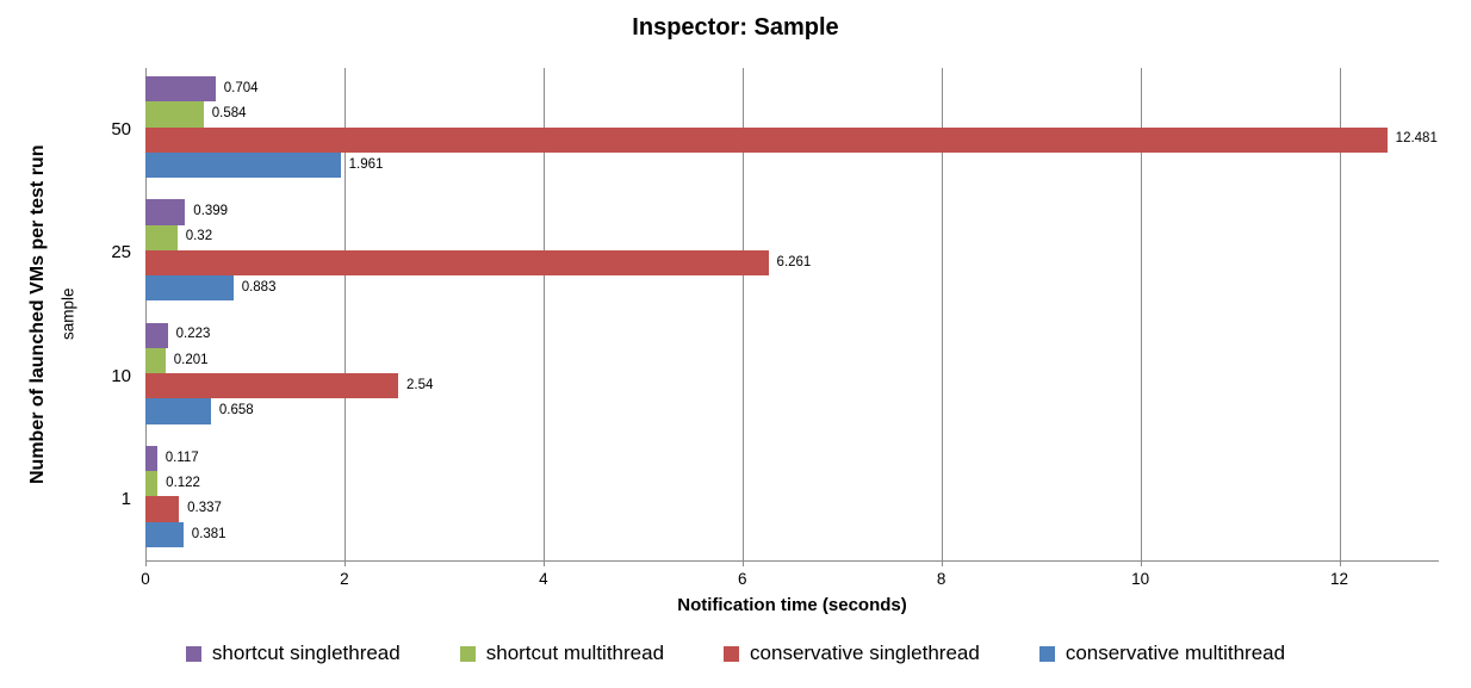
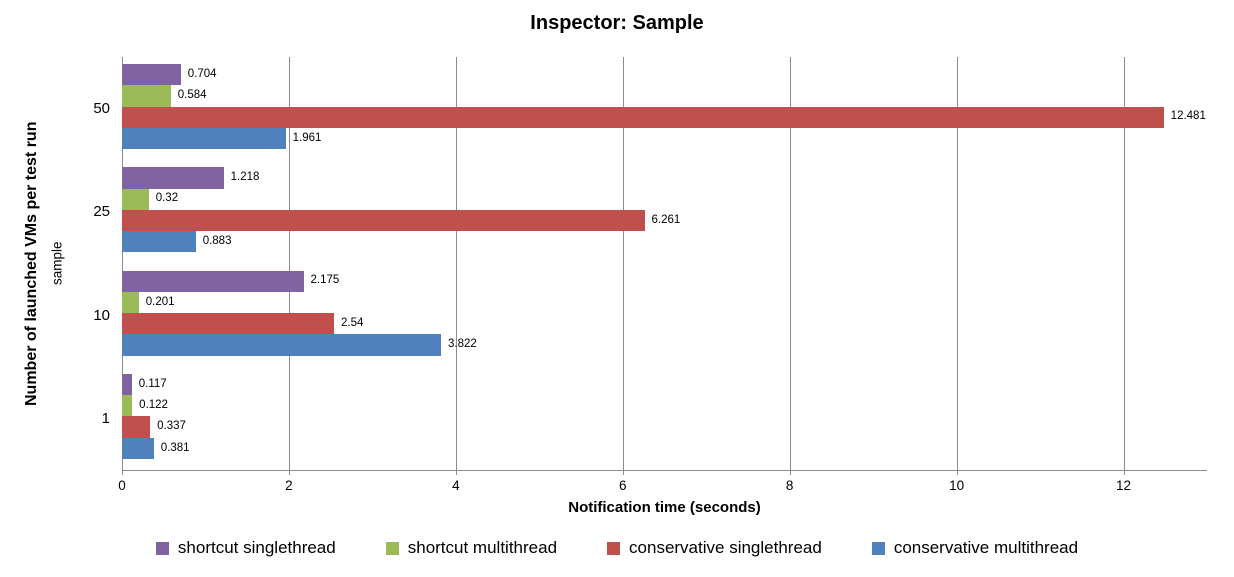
shortcut singlethread/25: 0.399 -> 1.218
shortcut singlethread/10: 0.223 -> 2.175
conservative multithread/10: 0.658 -> 3.822
